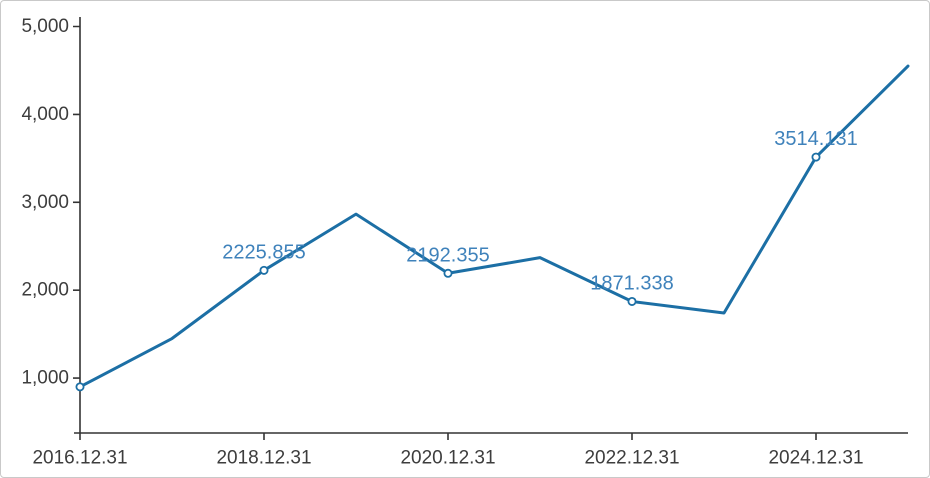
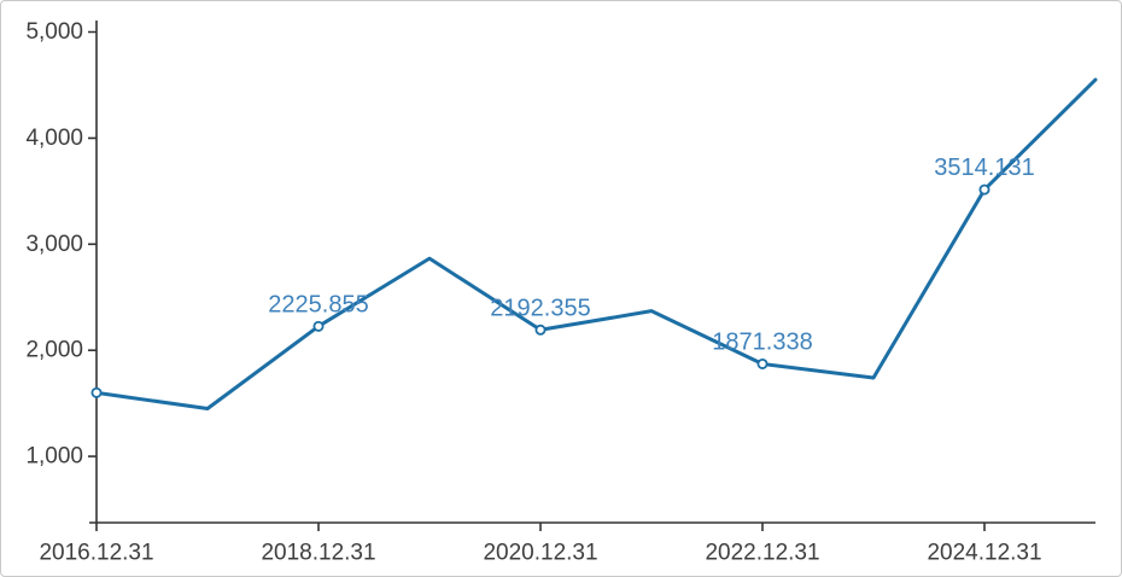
2016.12.31: 900 -> 1600
